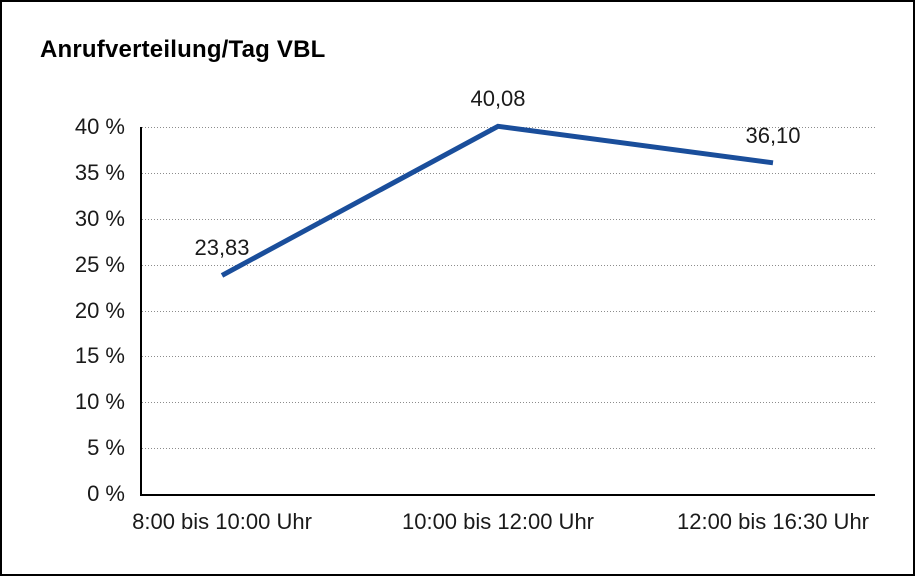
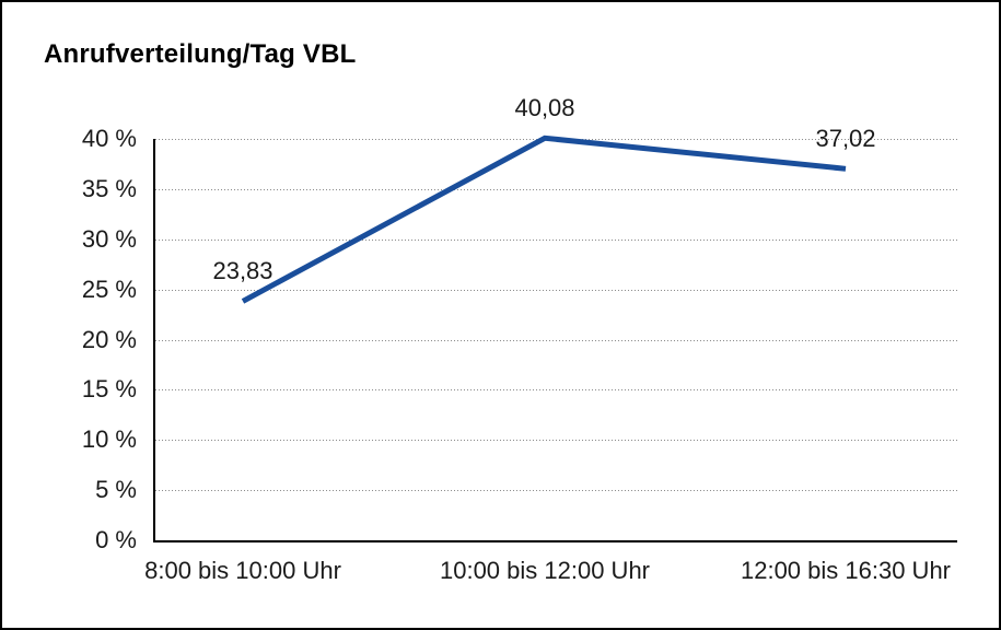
12:00 bis 16:30 Uhr: 36,10 -> 37,02
